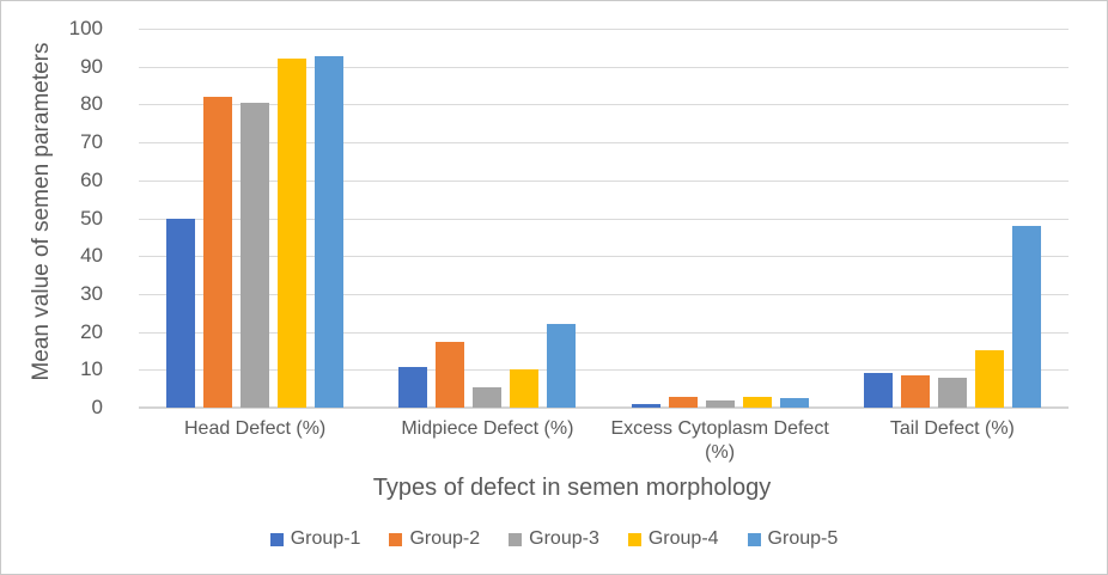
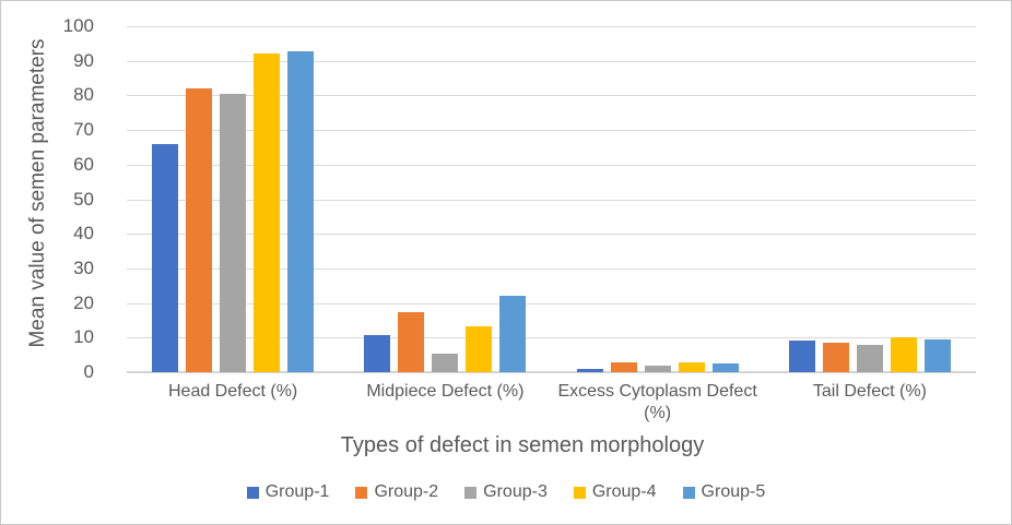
Group-1/Head Defect (%): 50 -> 66
Group-4/Midpiece Defect (%): 10 -> 13
Group-4/Tail Defect (%): 15 -> 10
Group-5/Tail Defect (%): 48 -> 10
